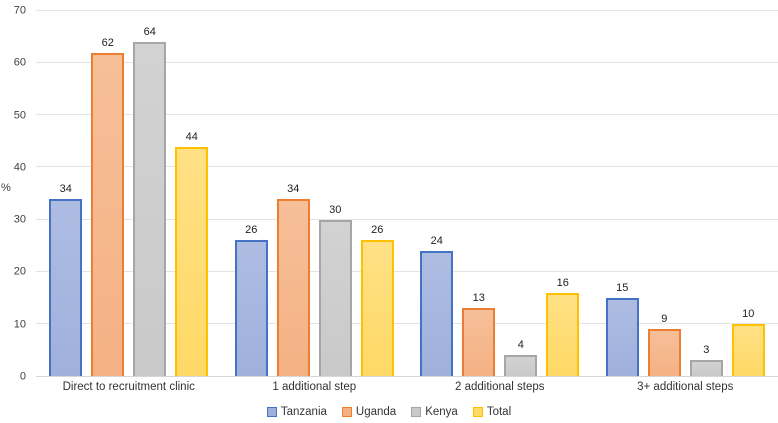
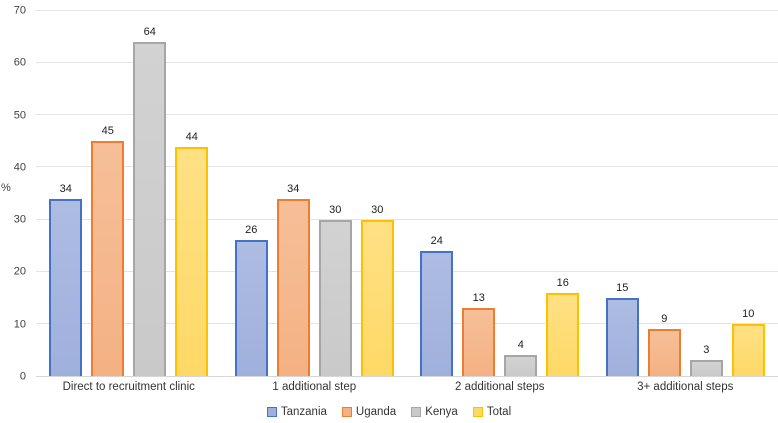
Uganda/Direct to recruitment clinic: 62 -> 45
Total/1 additional step: 26 -> 30
